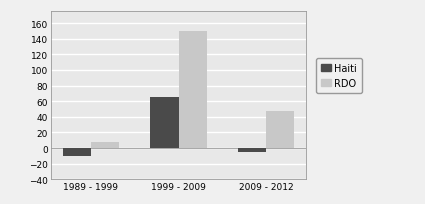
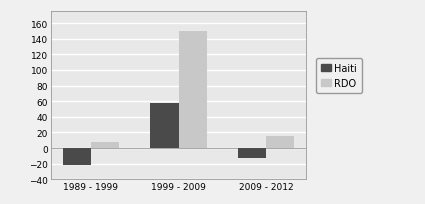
Haiti/1989 - 1999: -10 -> -22
Haiti/1999 - 2009: 65 -> 58
Haiti/2009 - 2012: -5 -> -12
RDO/2009 - 2012: 48 -> 16
